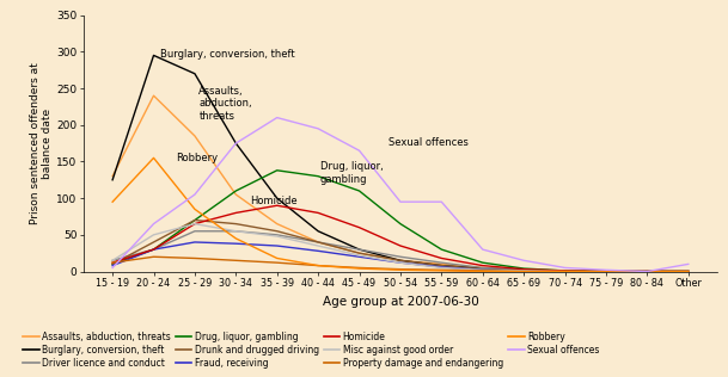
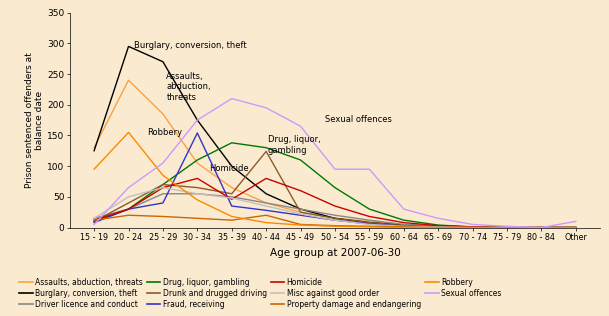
Fraud, receiving/30 - 34: 38 -> 154
Homicide/35 - 39: 90 -> 46
Drunk and drugged driving/40 - 44: 40 -> 124
Property damage and endangering/40 - 44: 8 -> 20
